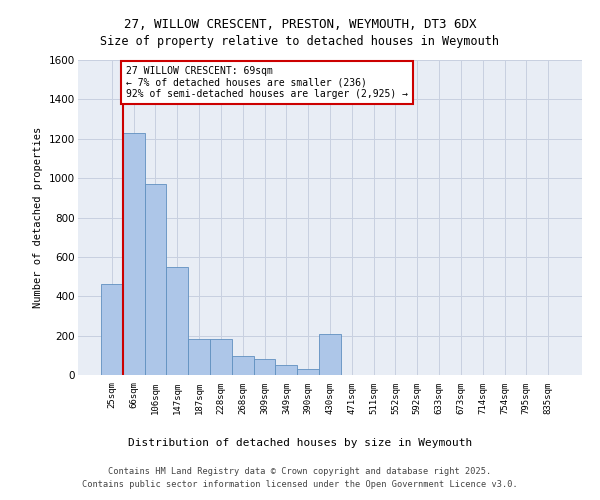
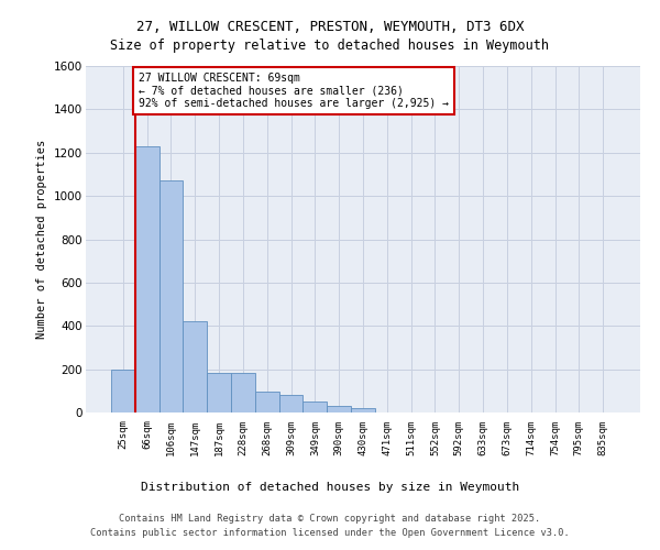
25sqm: 460 -> 200
106sqm: 970 -> 1070
147sqm: 550 -> 420
430sqm: 210 -> 20
